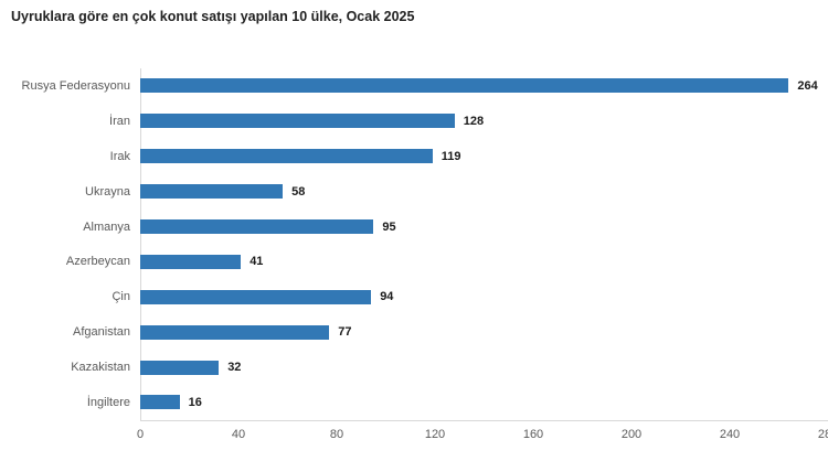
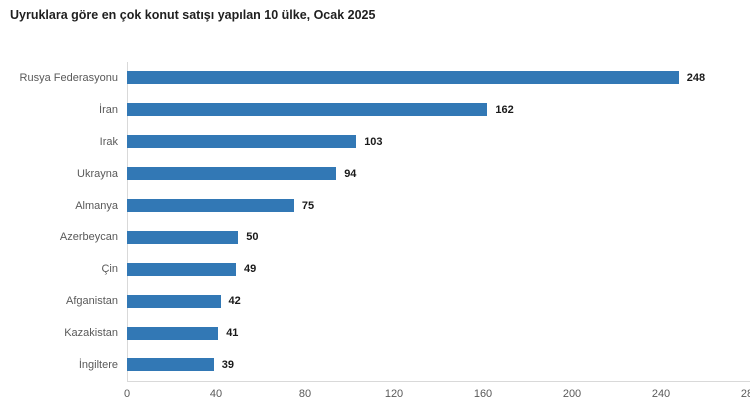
Rusya Federasyonu: 264 -> 248
İran: 128 -> 162
Irak: 119 -> 103
Ukrayna: 58 -> 94
Almanya: 95 -> 75
Azerbeycan: 41 -> 50
Çin: 94 -> 49
Afganistan: 77 -> 42
Kazakistan: 32 -> 41
İngiltere: 16 -> 39
